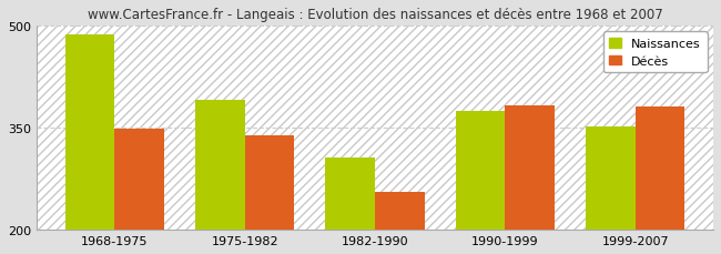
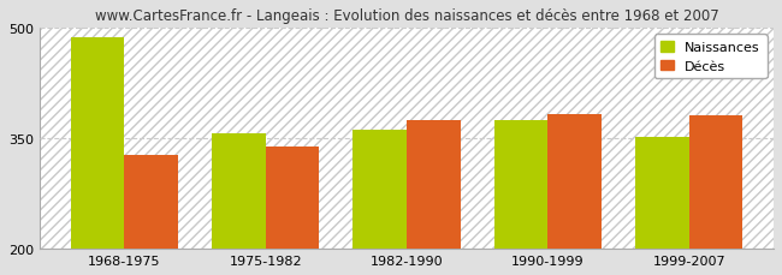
Décès/1968-1975: 348 -> 328
Naissances/1975-1982: 390 -> 357
Naissances/1982-1990: 306 -> 362
Décès/1982-1990: 256 -> 374
